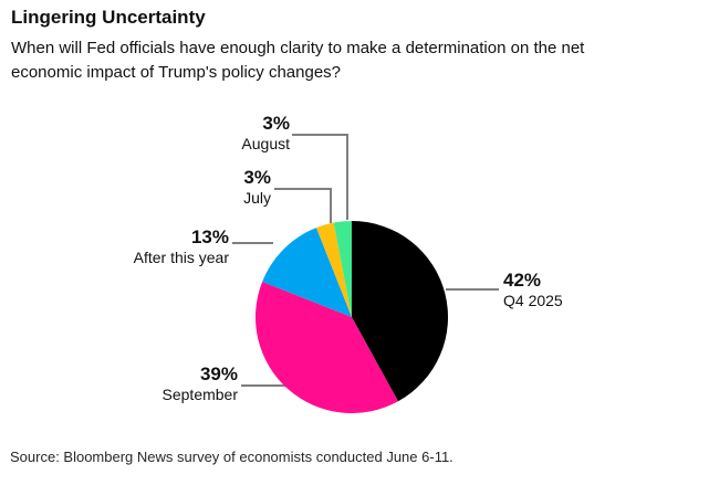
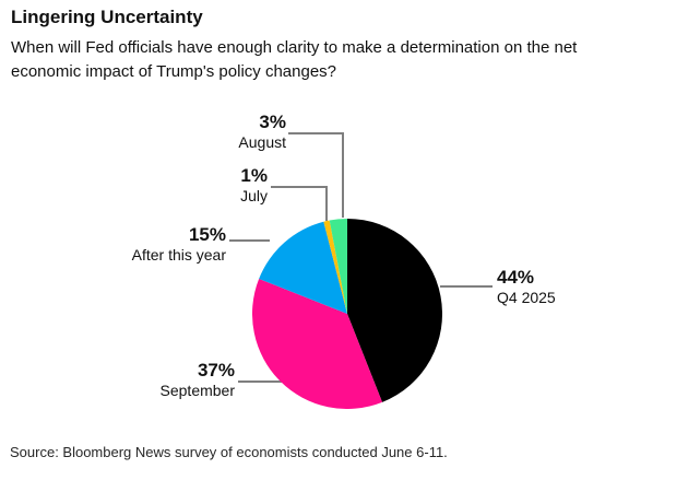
Q4 2025: 42% -> 44%
September: 39% -> 37%
After this year: 13% -> 15%
July: 3% -> 1%
